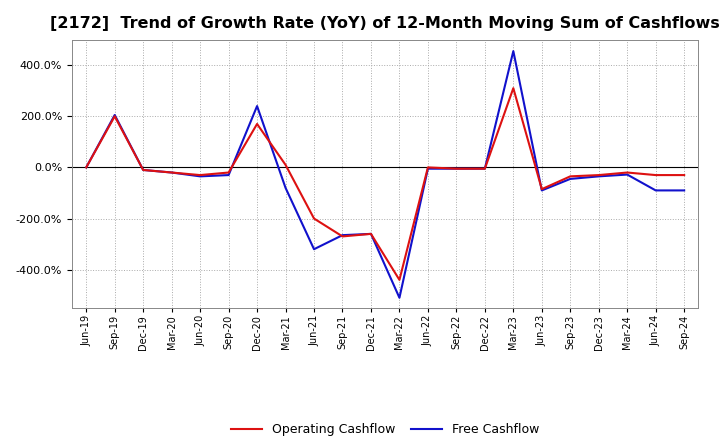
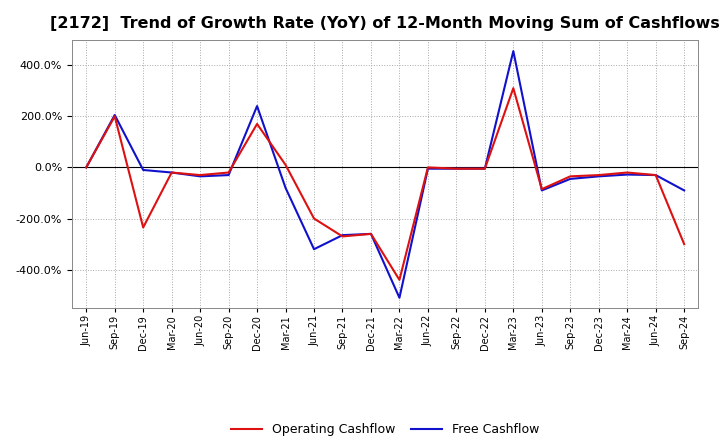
Operating Cashflow/Dec-19: -10% -> -235%
Free Cashflow/Jun-24: -90% -> -30%
Operating Cashflow/Sep-24: -30% -> -300%
